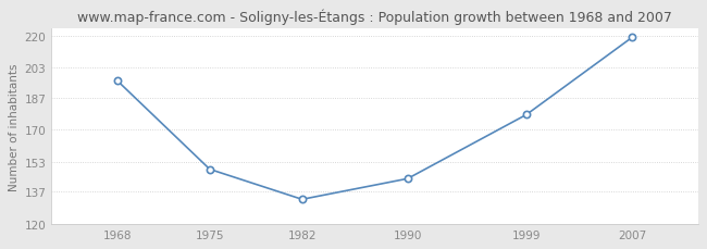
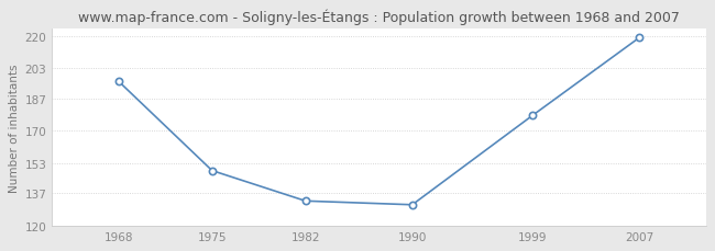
1990: 144 -> 131
